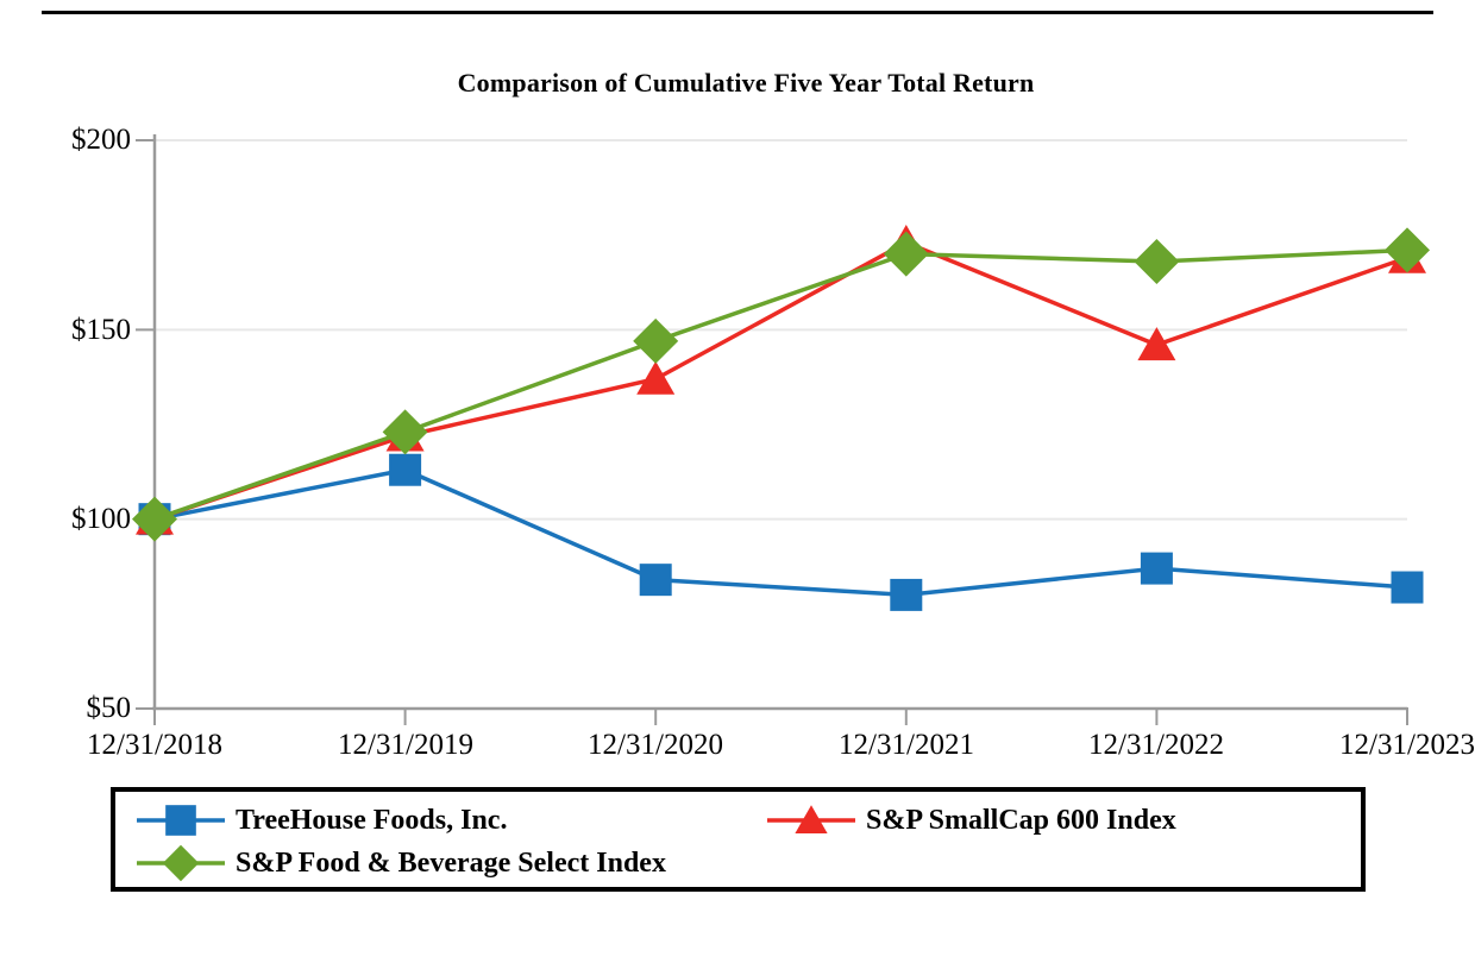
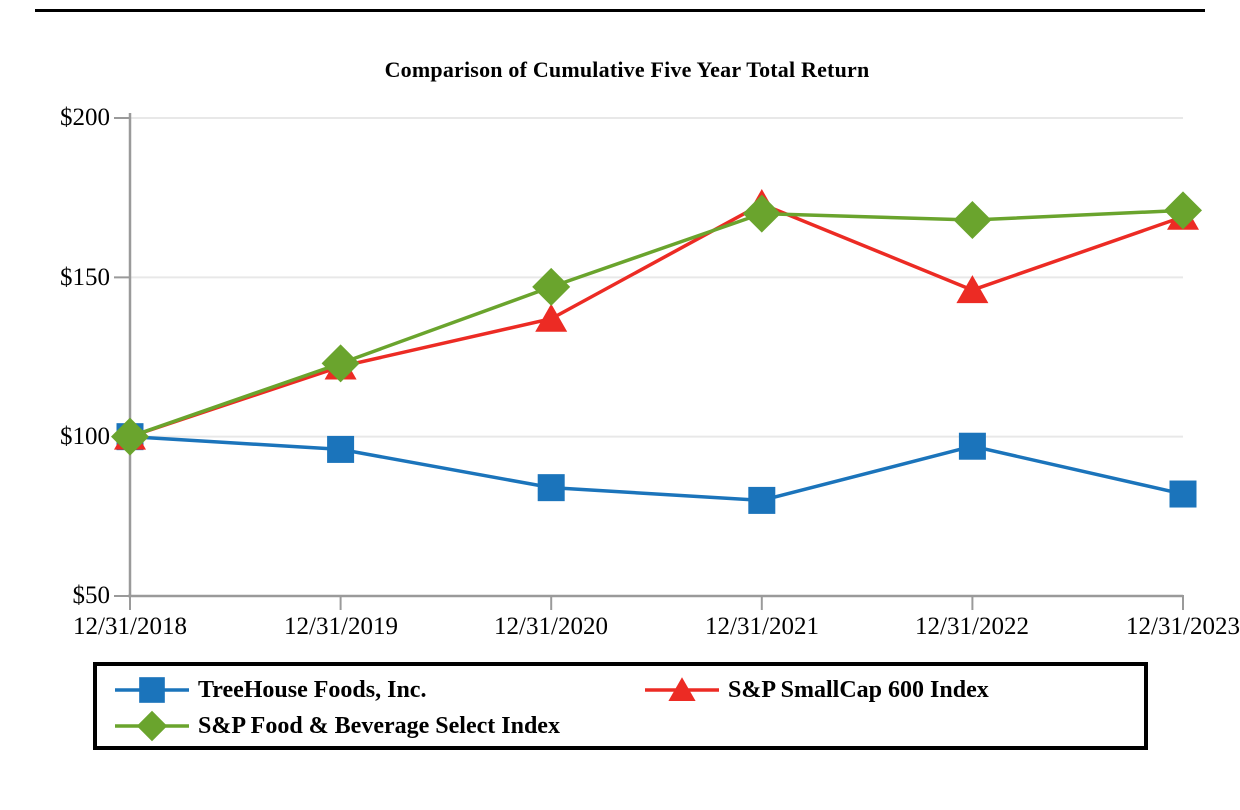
TreeHouse Foods, Inc./12/31/2019: $113 -> $96
TreeHouse Foods, Inc./12/31/2022: $87 -> $97
